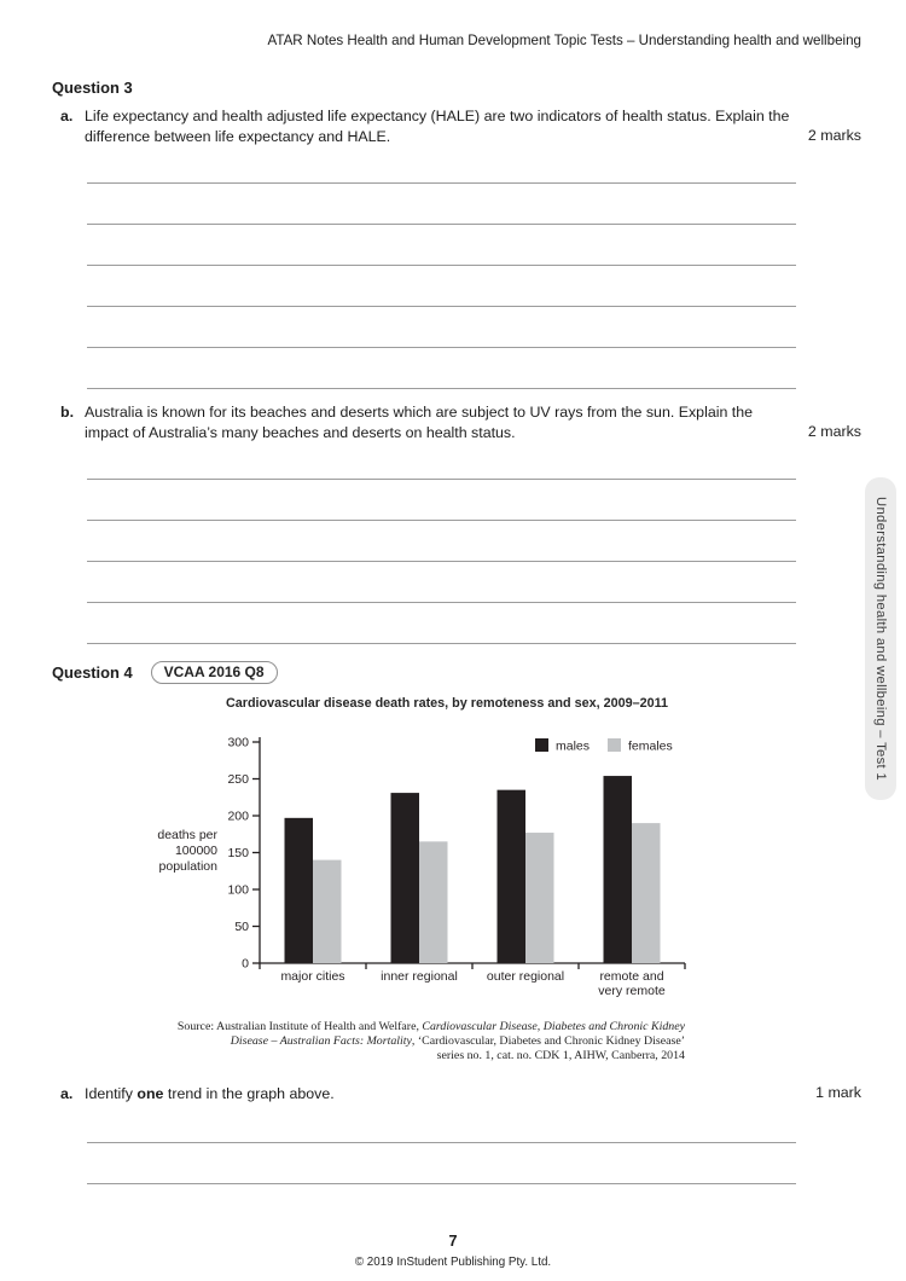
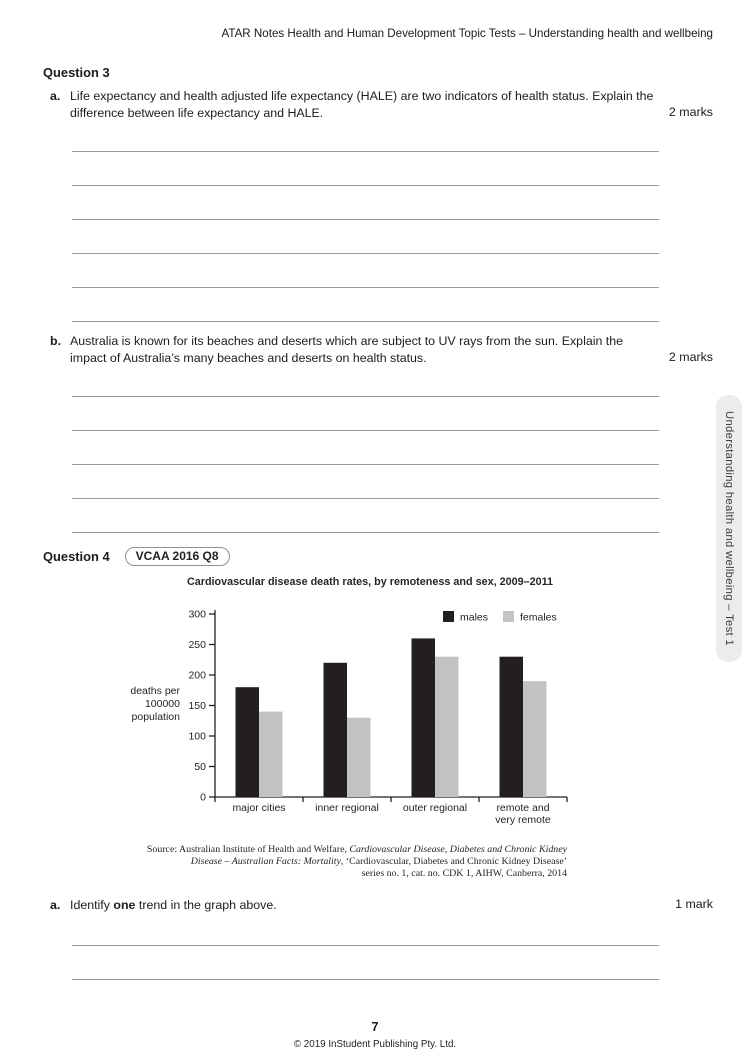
males/major cities: 200 -> 180
males/inner regional: 230 -> 220
females/inner regional: 160 -> 130
males/outer regional: 240 -> 260
females/outer regional: 180 -> 230
males/remote and very remote: 250 -> 230
